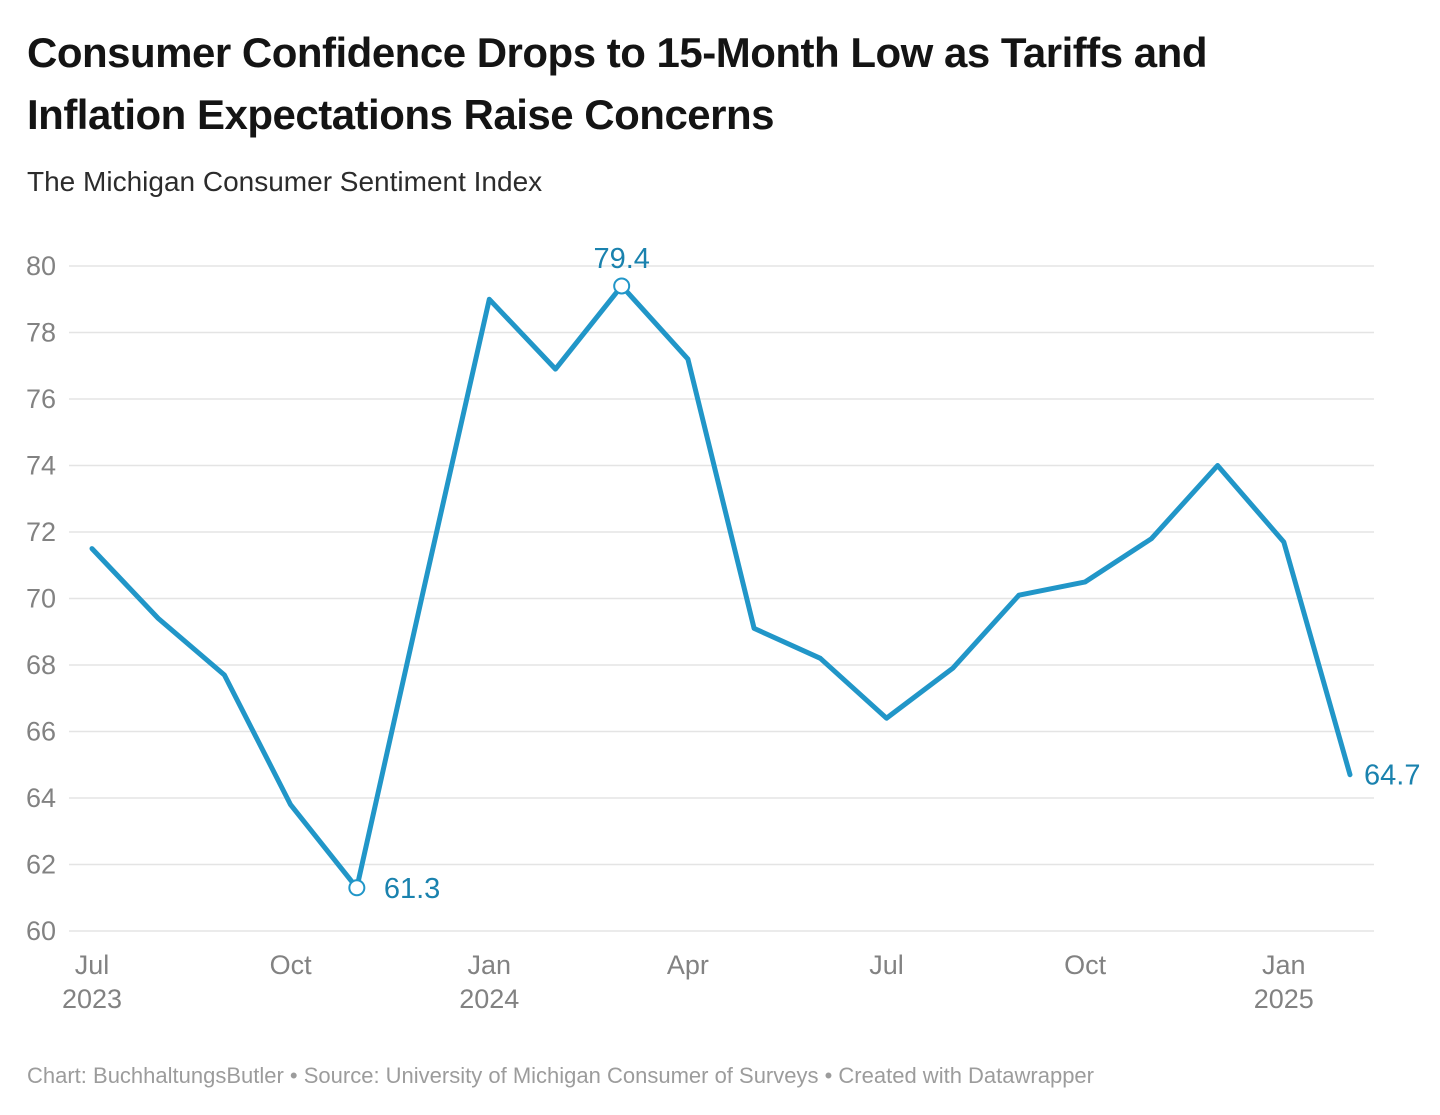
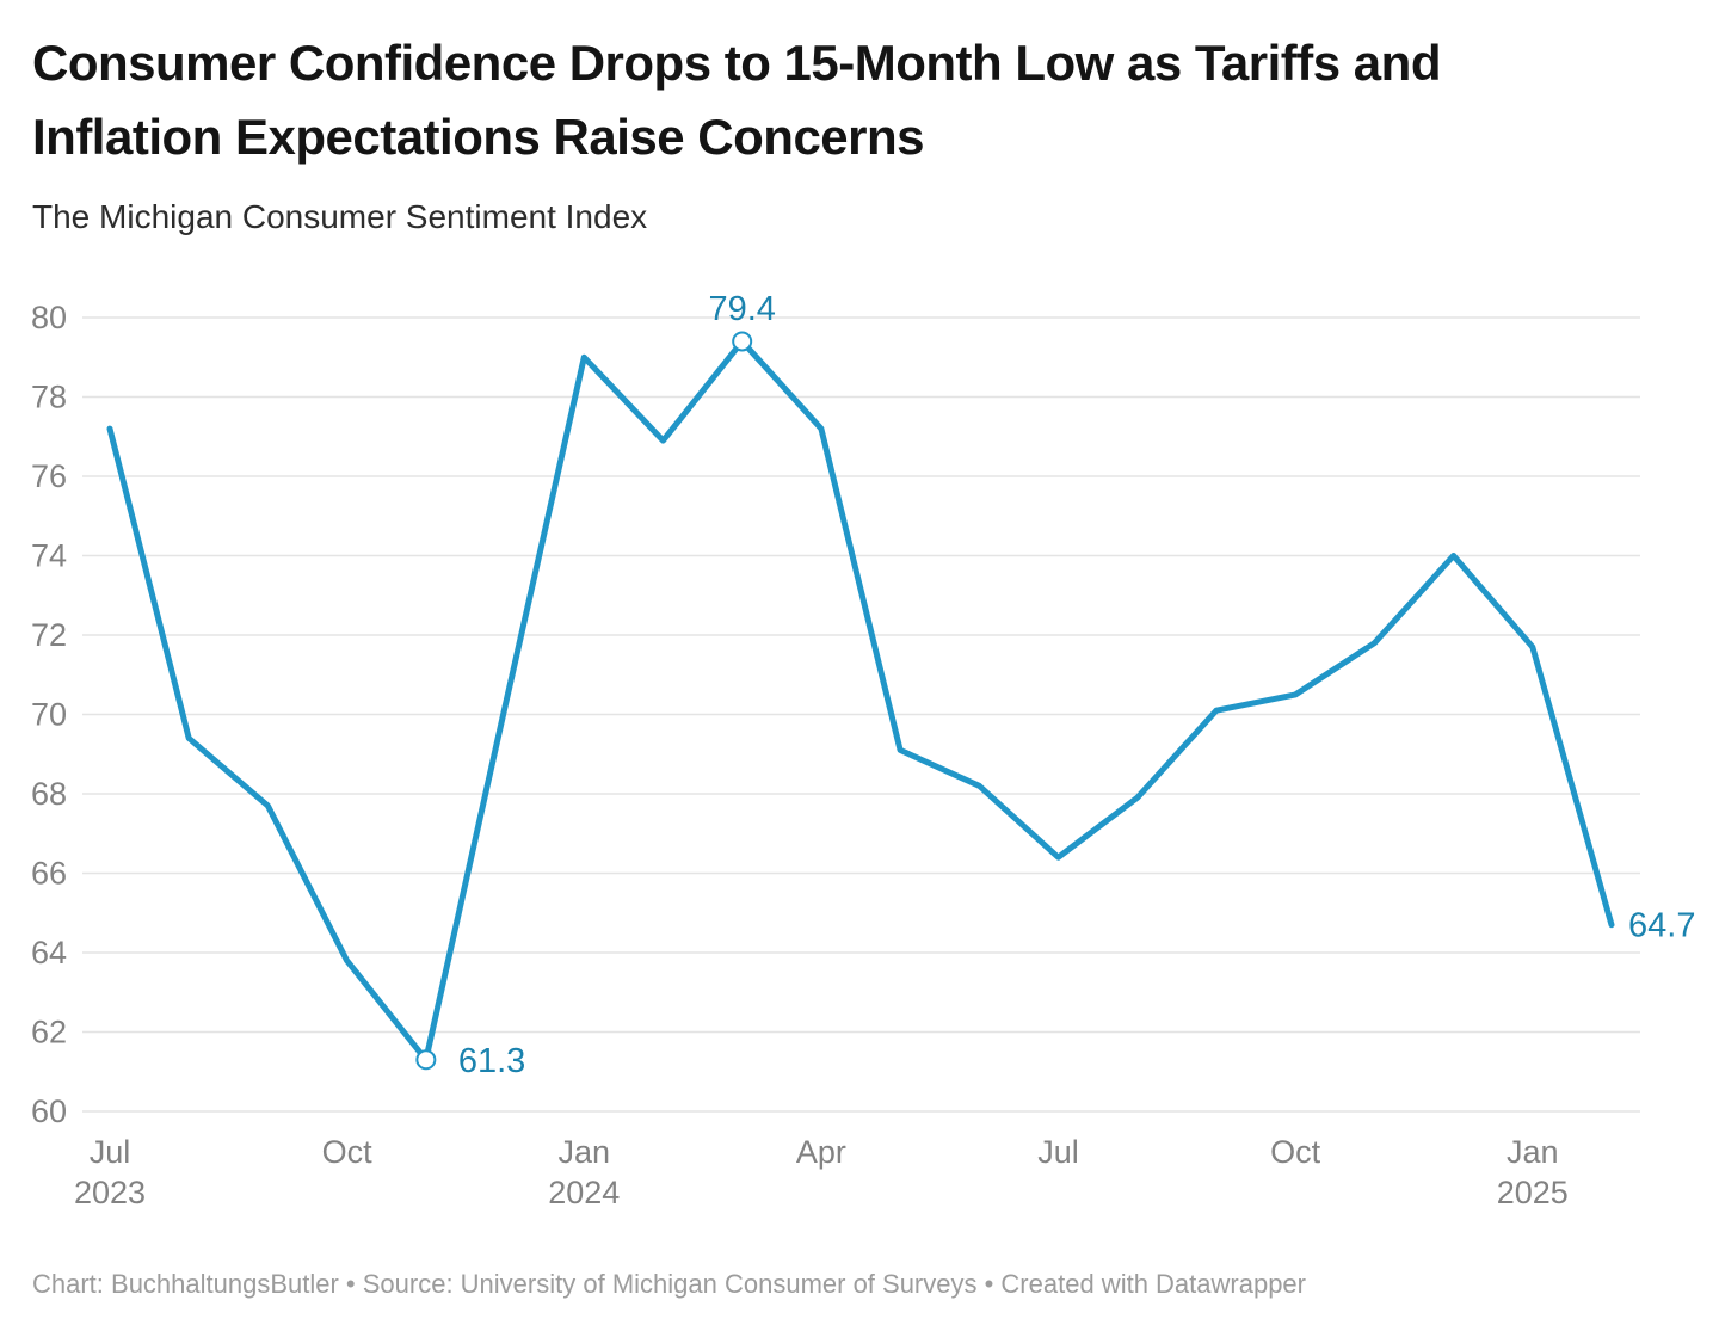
Jul 2023: 71.5 -> 77.2
